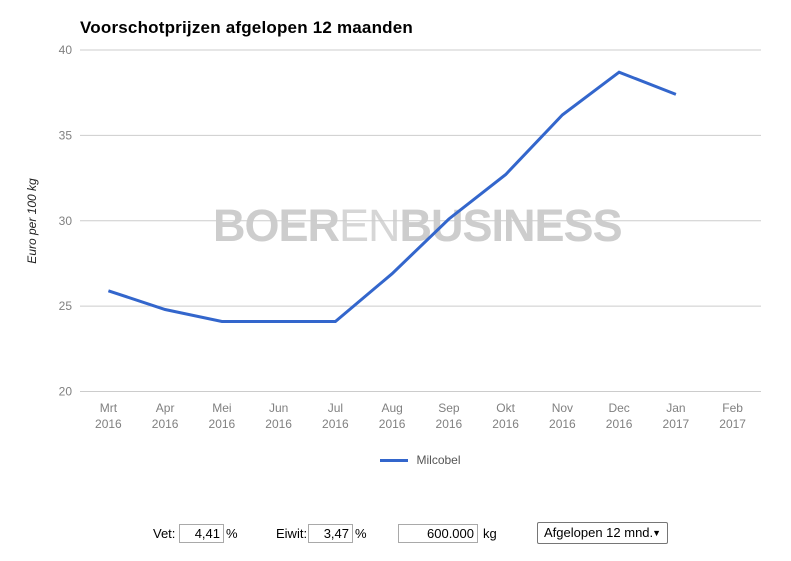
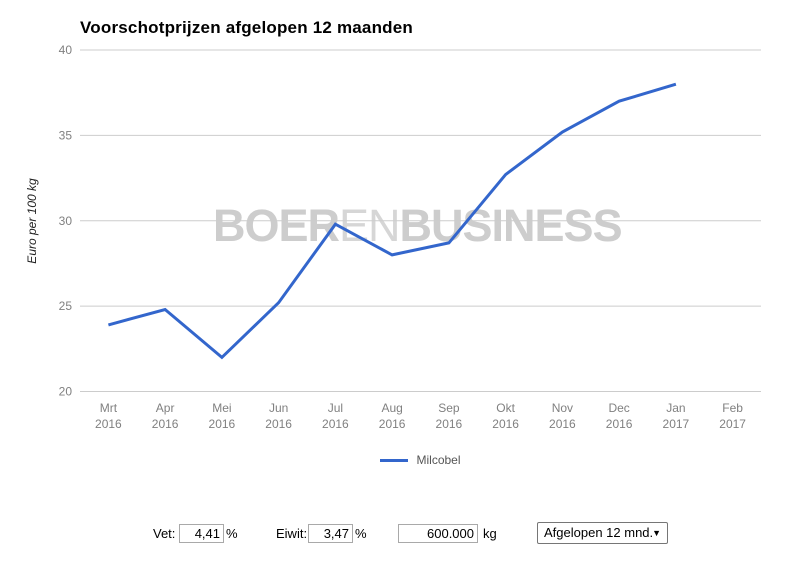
Mrt 2016: 25.9 -> 23.9
Mei 2016: 24.1 -> 22.0
Jun 2016: 24.1 -> 25.2
Jul 2016: 24.1 -> 29.8
Aug 2016: 26.9 -> 28.0
Sep 2016: 30.1 -> 28.7
Nov 2016: 36.2 -> 35.2
Dec 2016: 38.7 -> 37.0
Jan 2017: 37.4 -> 38.0
